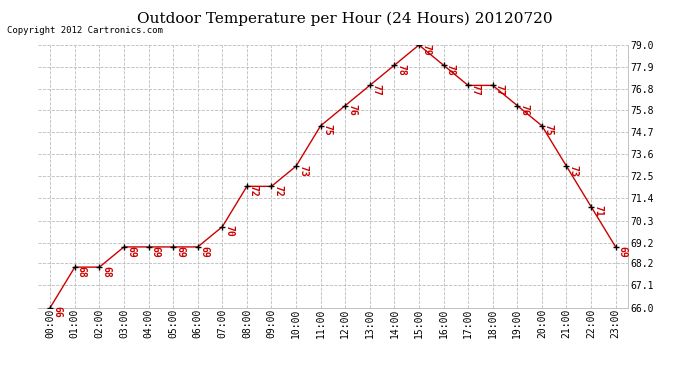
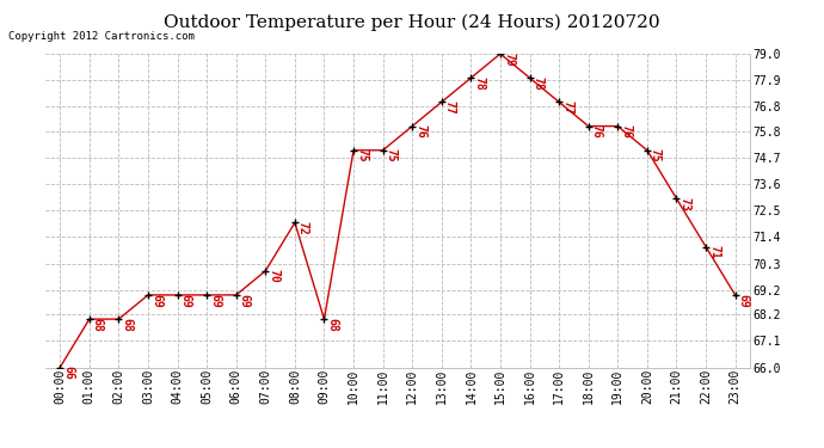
09:00: 72 -> 68
10:00: 73 -> 75
18:00: 77 -> 76
